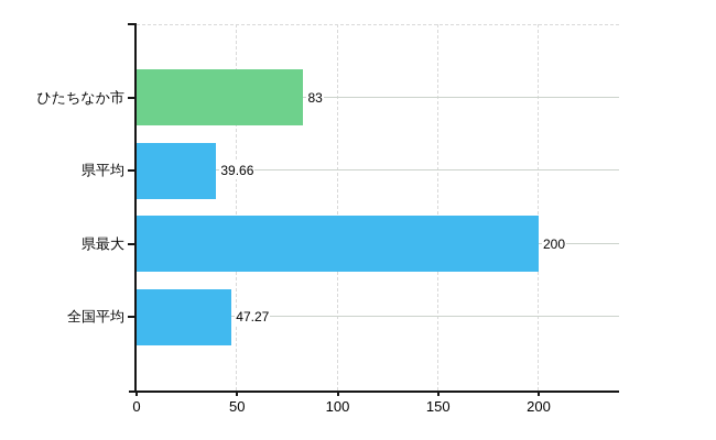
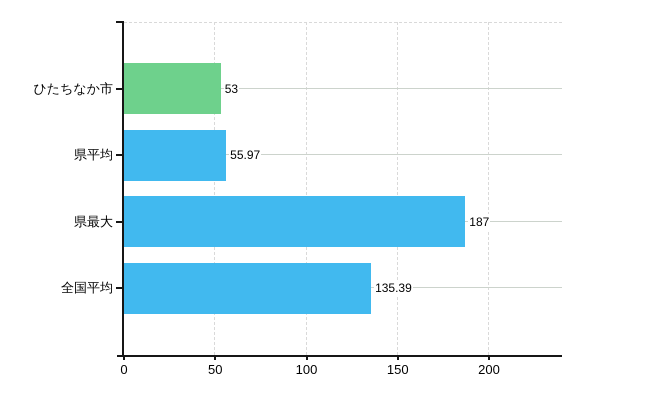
ひたちなか市: 83 -> 53
県平均: 39.66 -> 55.97
県最大: 200 -> 187
全国平均: 47.27 -> 135.39
